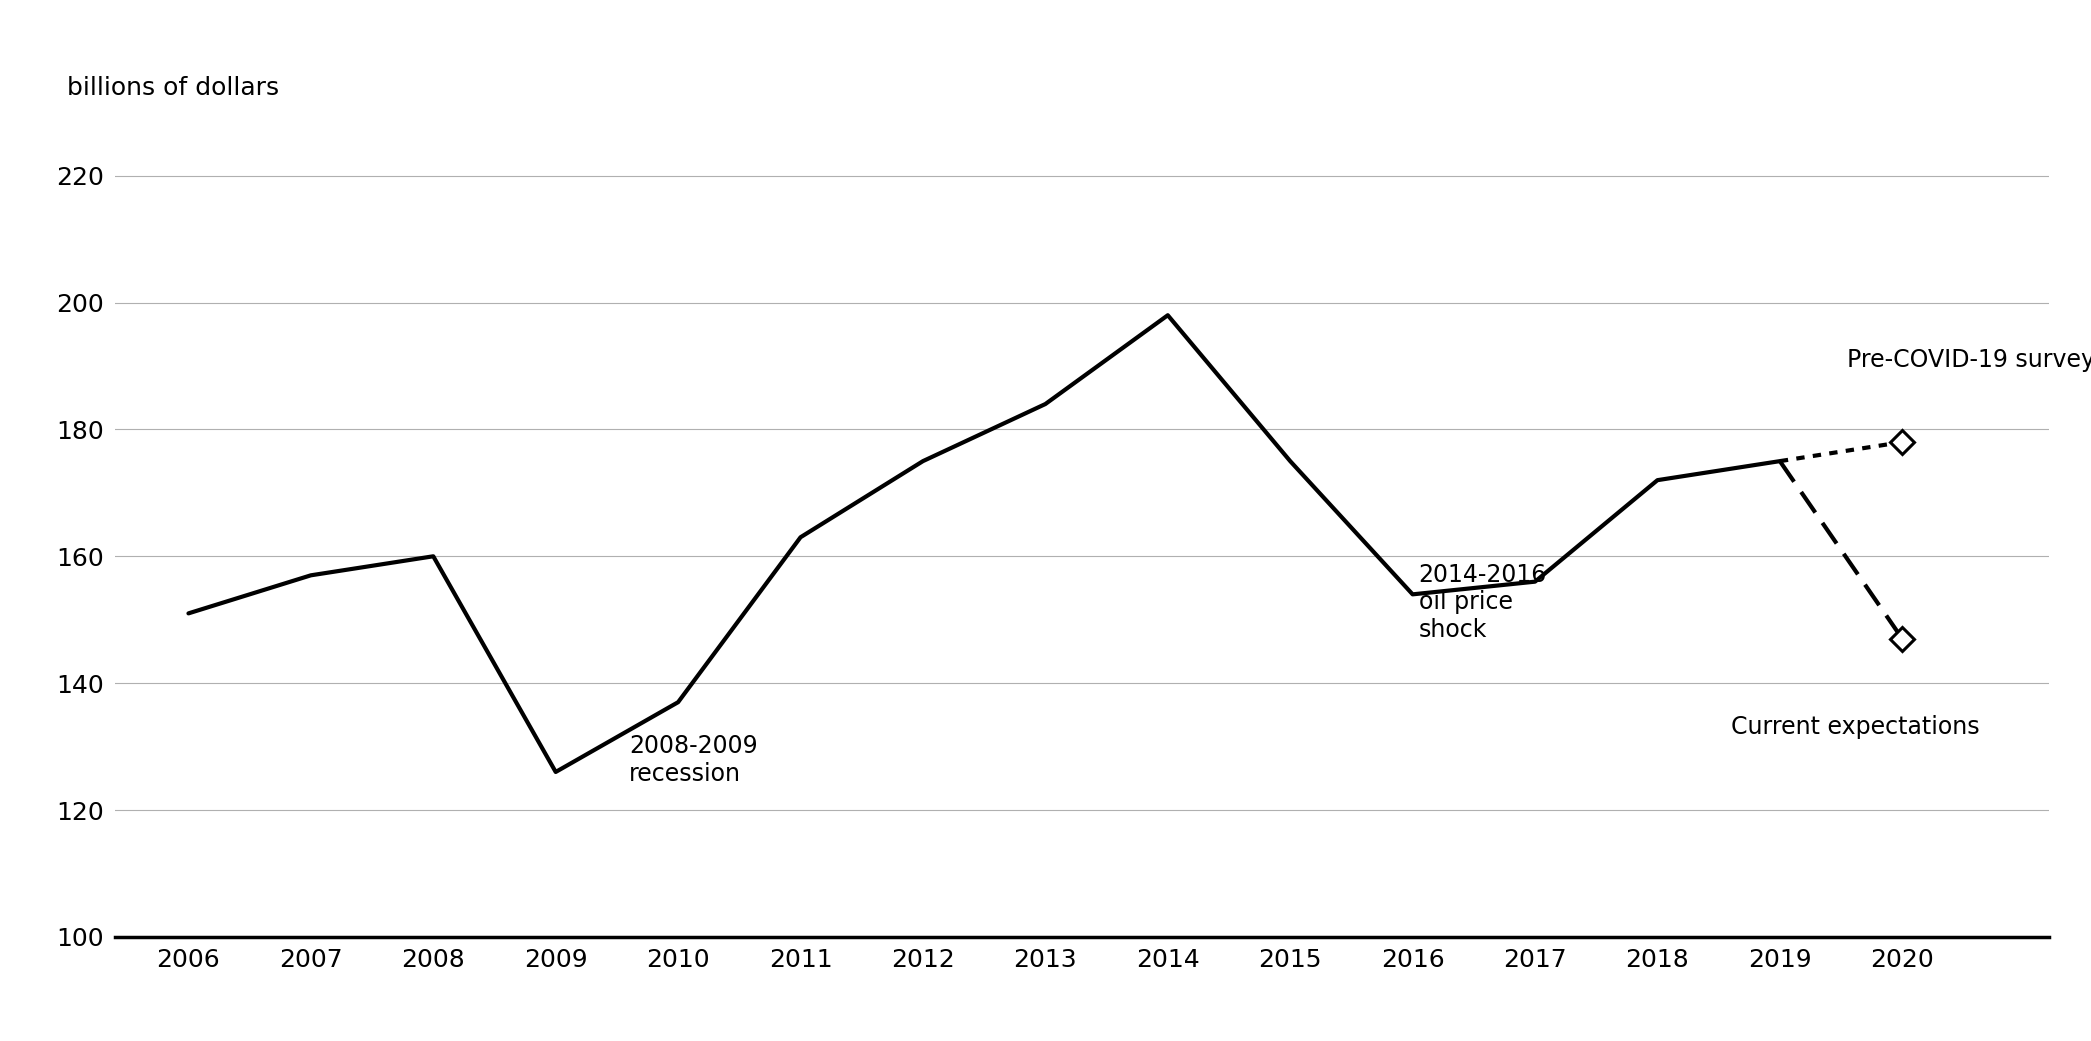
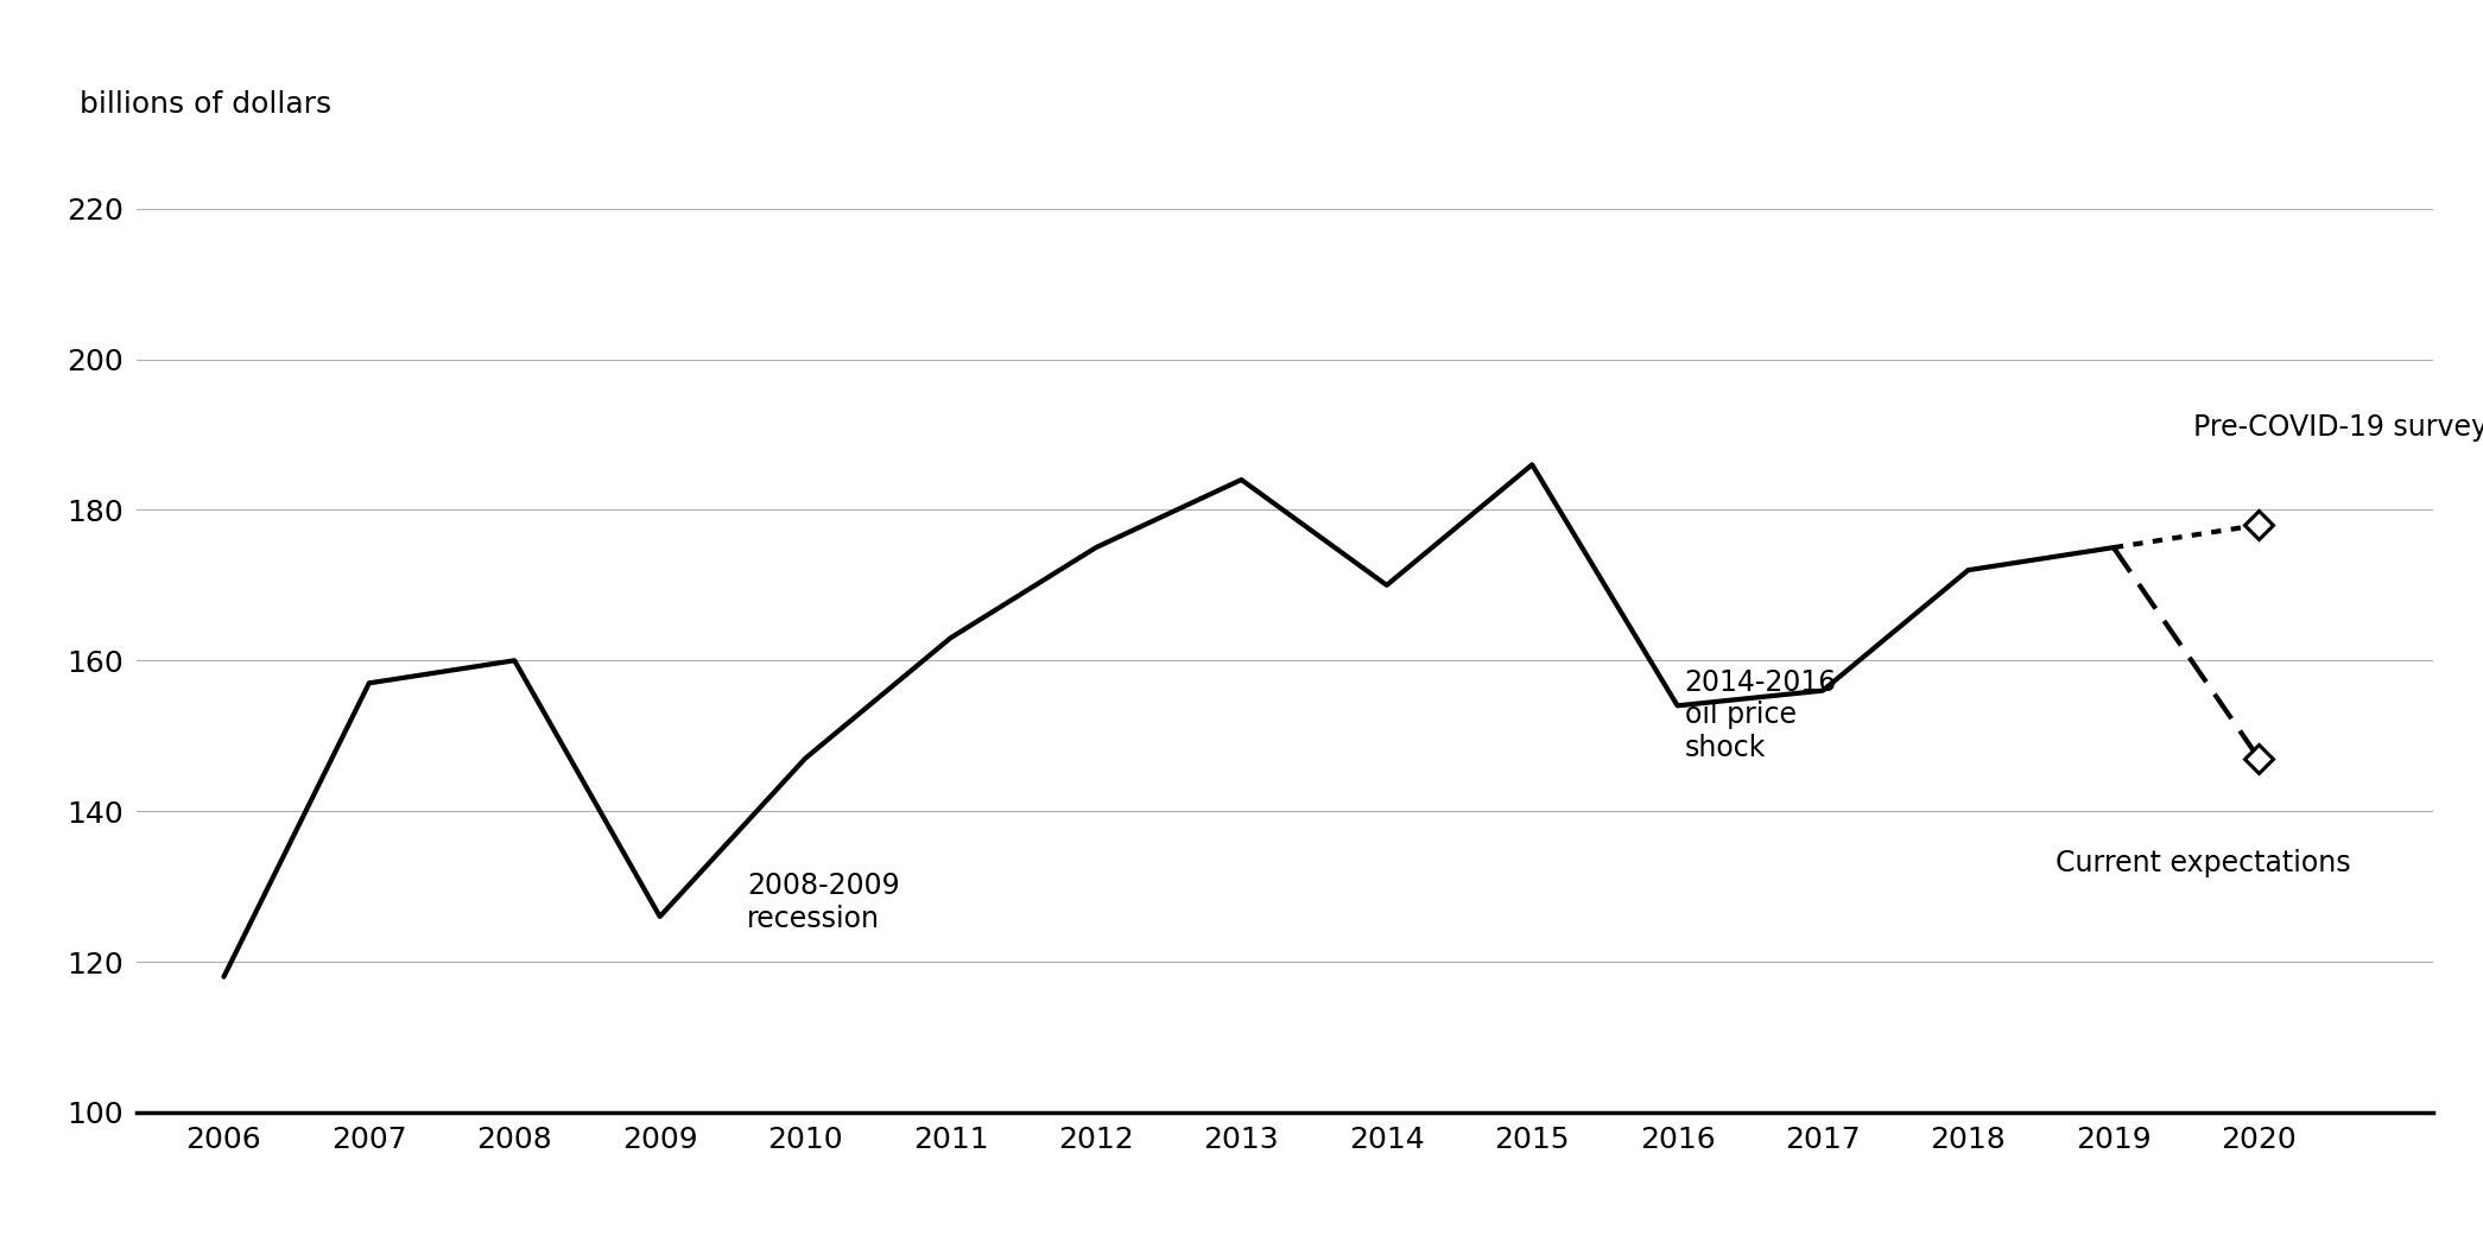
2006: 151 -> 118
2010: 137 -> 147
2014: 198 -> 170
2015: 175 -> 186
